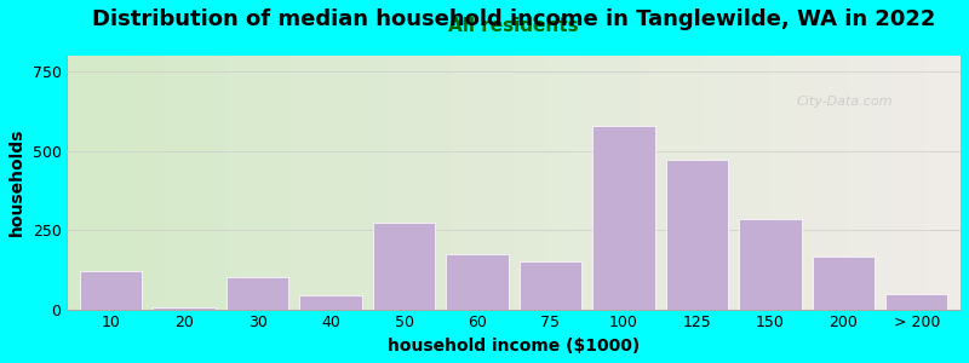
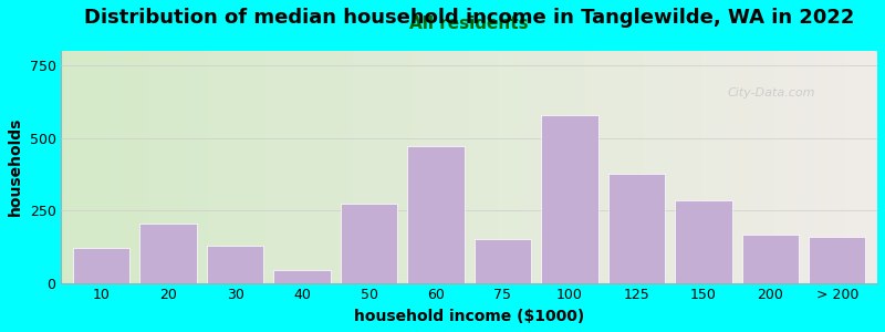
20: 5 -> 205
30: 100 -> 130
60: 175 -> 470
125: 470 -> 375
> 200: 50 -> 160
